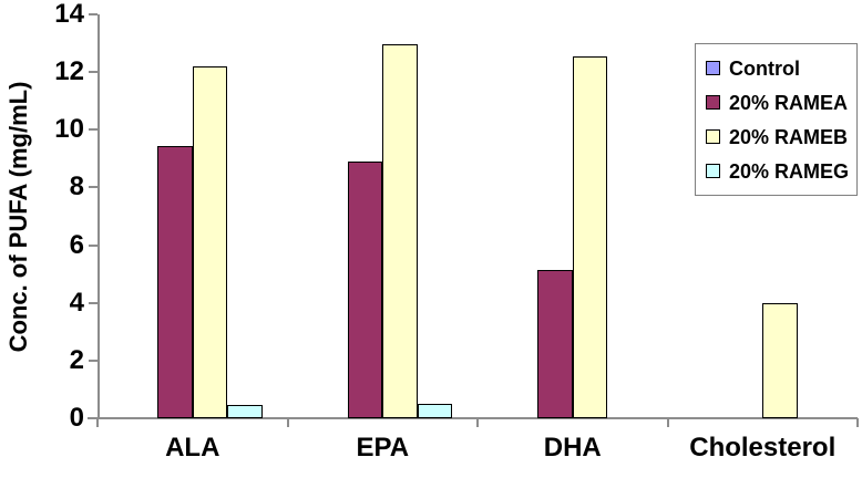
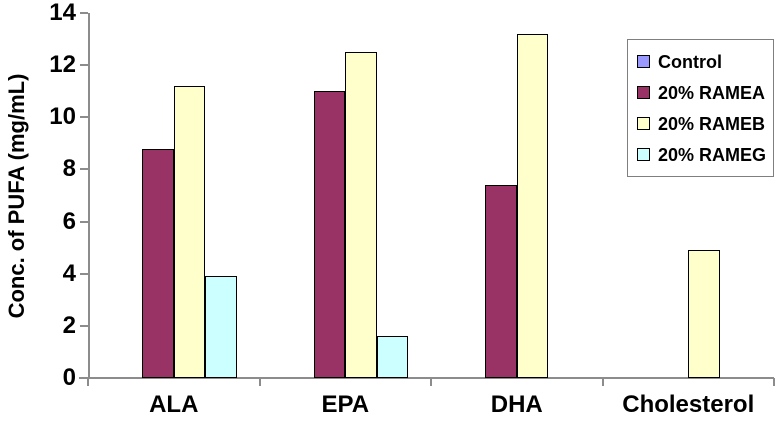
20% RAMEA/ALA: 9.4 -> 8.8
20% RAMEB/ALA: 12.2 -> 11.2
20% RAMEG/ALA: 0.5 -> 3.9
20% RAMEA/EPA: 8.9 -> 11.0
20% RAMEB/EPA: 12.9 -> 12.5
20% RAMEG/EPA: 0.5 -> 1.6
20% RAMEA/DHA: 5.2 -> 7.4
20% RAMEB/DHA: 12.6 -> 13.2
20% RAMEB/Cholesterol: 4.0 -> 4.9
